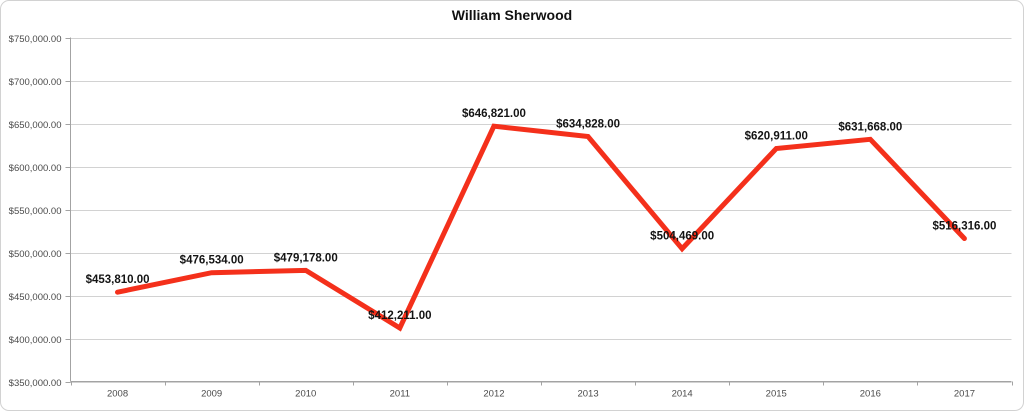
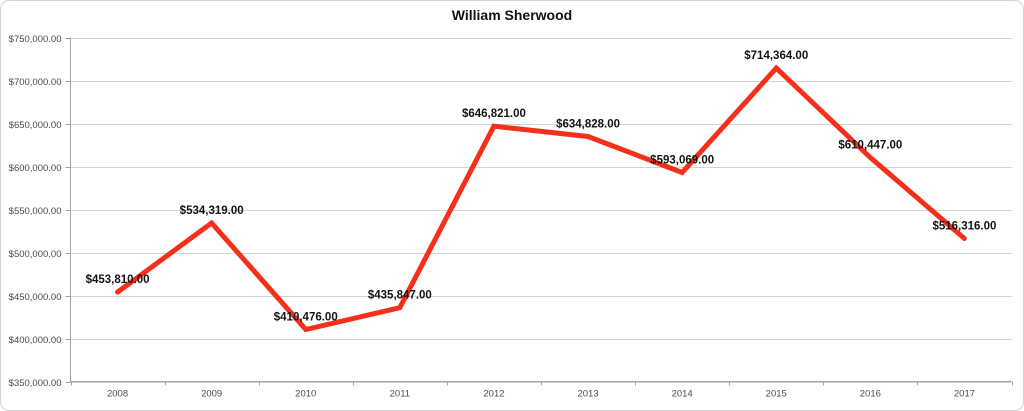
2009: $476,534.00 -> $534,319.00
2010: $479,178.00 -> $410,476.00
2011: $412,211.00 -> $435,847.00
2014: $504,469.00 -> $593,069.00
2015: $620,911.00 -> $714,364.00
2016: $631,668.00 -> $610,447.00
